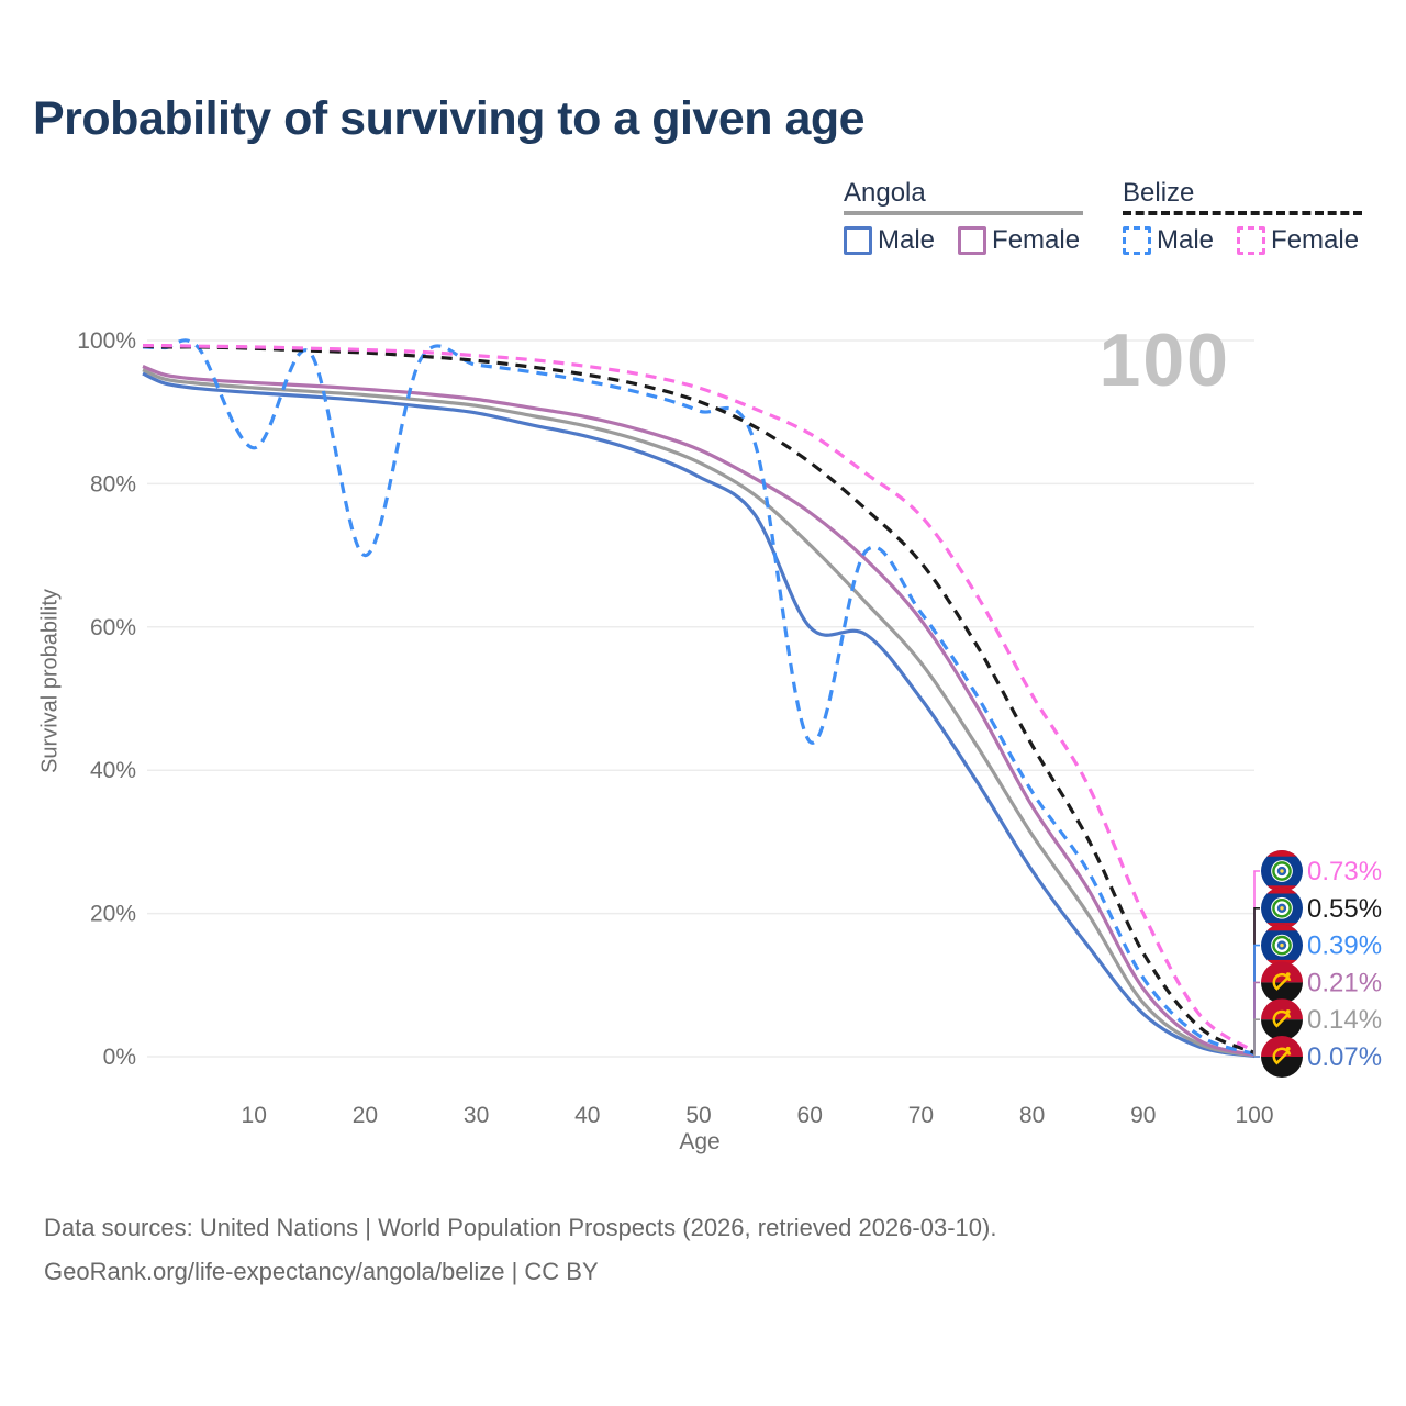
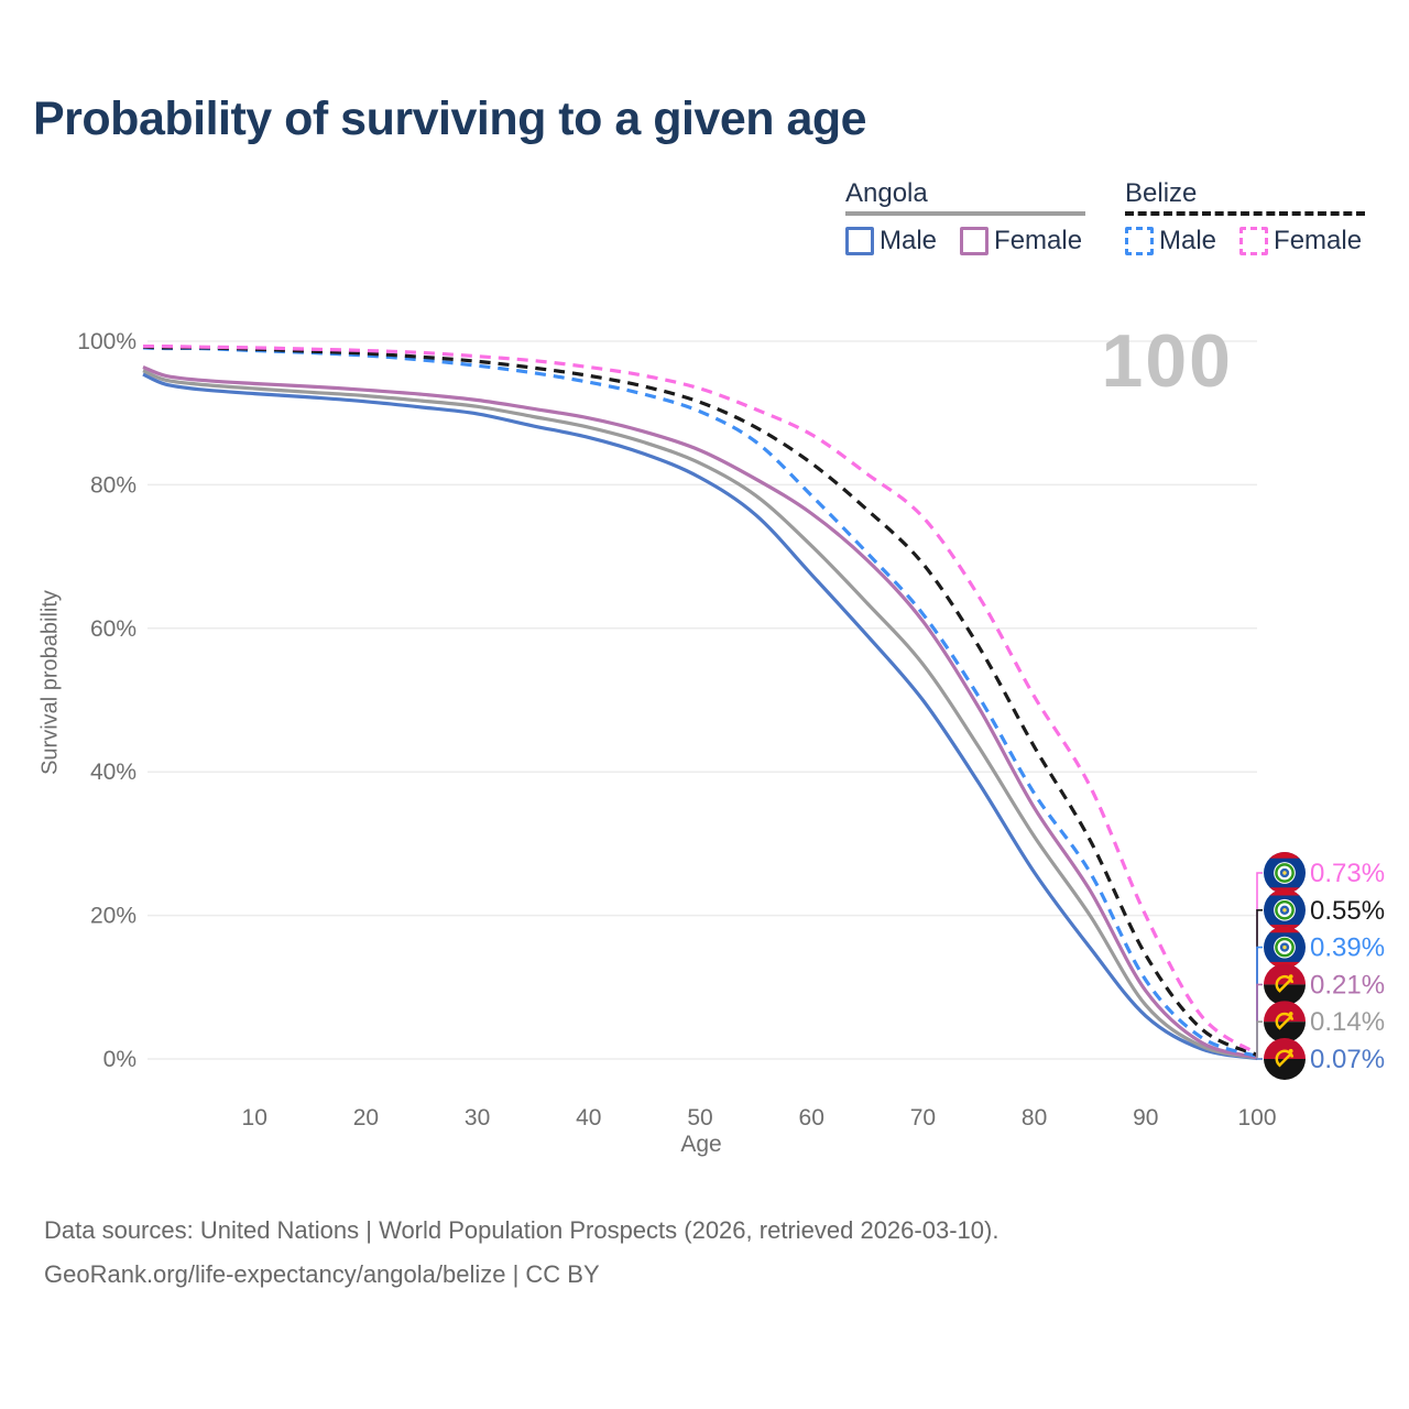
Belize Male/10: 85% -> 99%
Belize Male/20: 70% -> 98%
Angola Male/60: 60% -> 68%
Belize Male/60: 44% -> 78%
